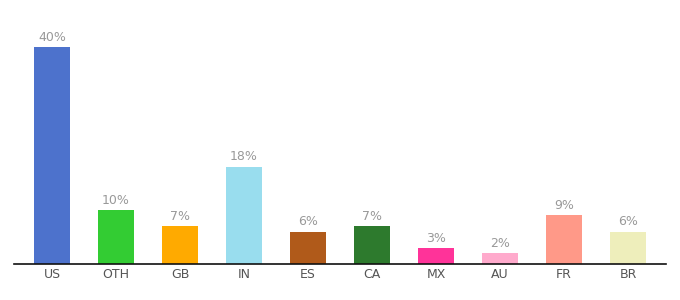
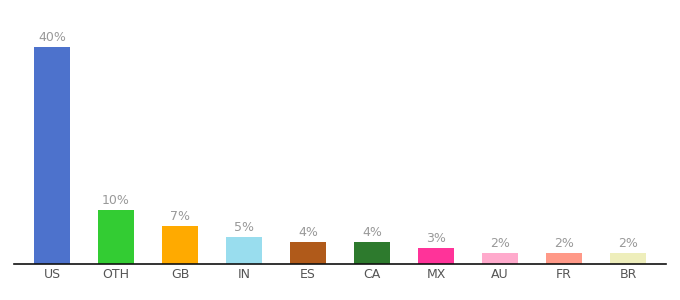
IN: 18% -> 5%
ES: 6% -> 4%
CA: 7% -> 4%
FR: 9% -> 2%
BR: 6% -> 2%
